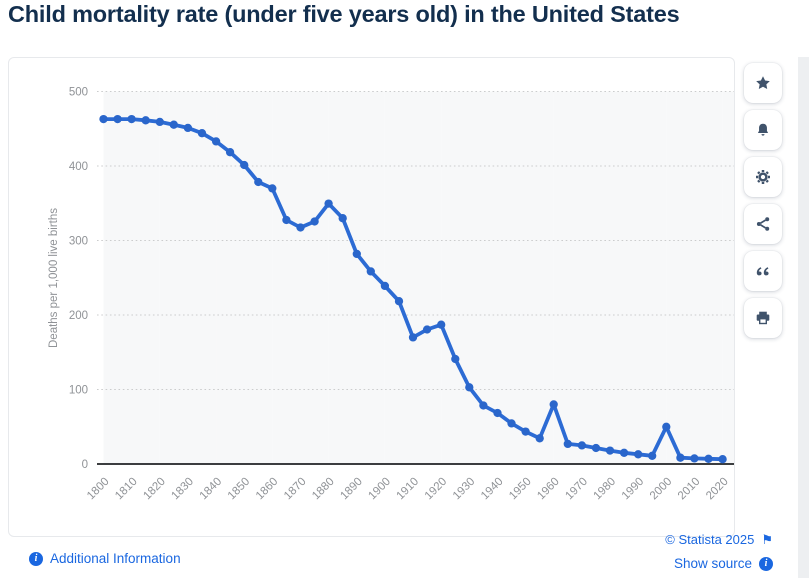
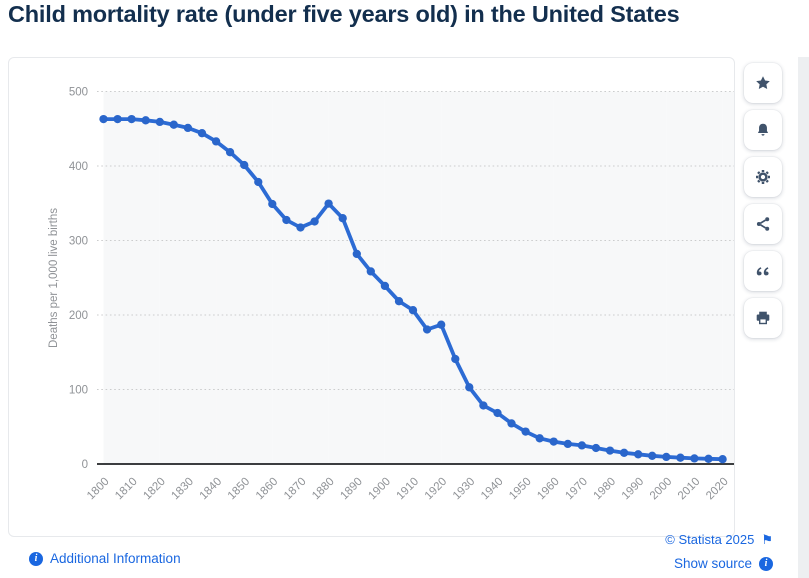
1860: 370 -> 350
1910: 170 -> 210
1960: 80 -> 30
2000: 50 -> 10
